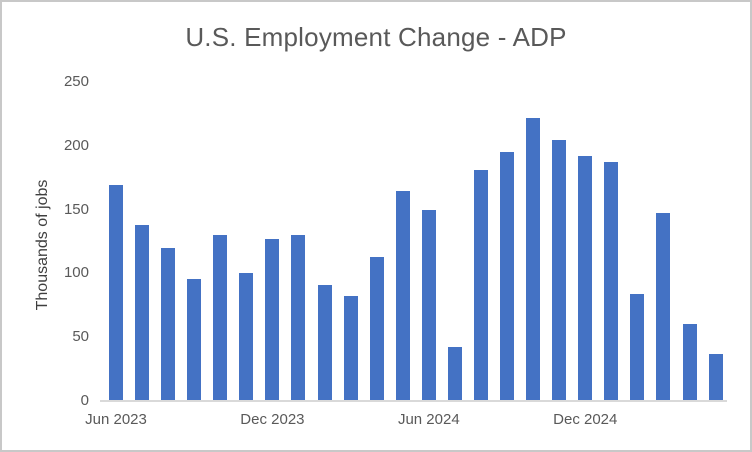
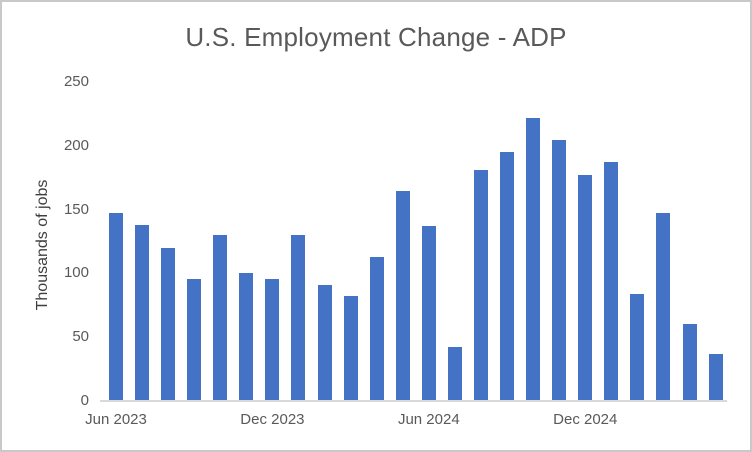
Jun 2023: 169 -> 147
Dec 2023: 127 -> 96
Jun 2024: 150 -> 137
Dec 2024: 192 -> 177
